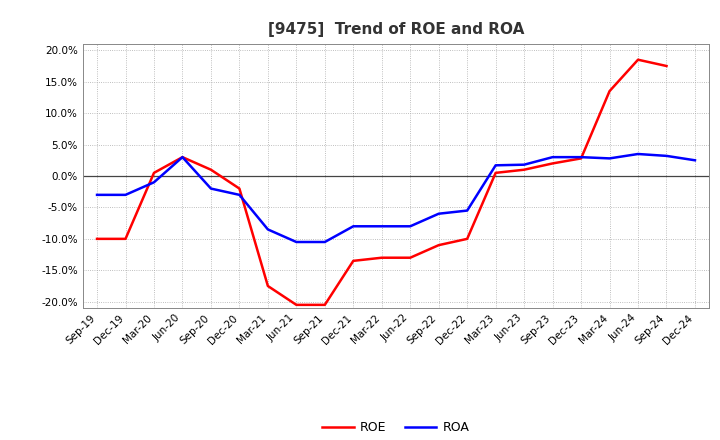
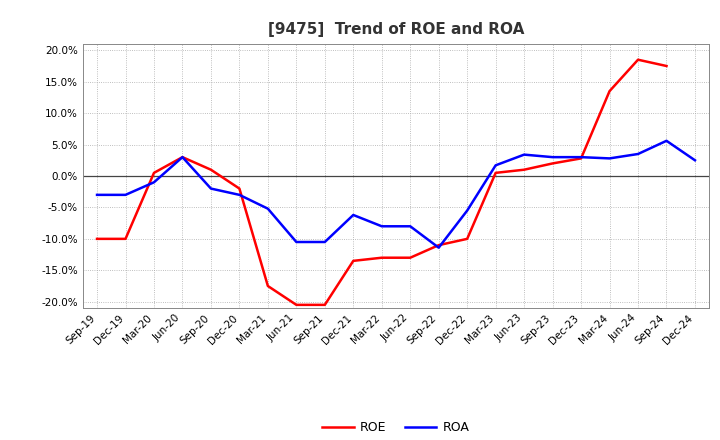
ROA/Mar-21: -8.5% -> -5.2%
ROA/Dec-21: -8.0% -> -6.2%
ROA/Sep-22: -6.0% -> -11.4%
ROA/Jun-23: 1.8% -> 3.4%
ROA/Sep-24: 3.2% -> 5.6%
